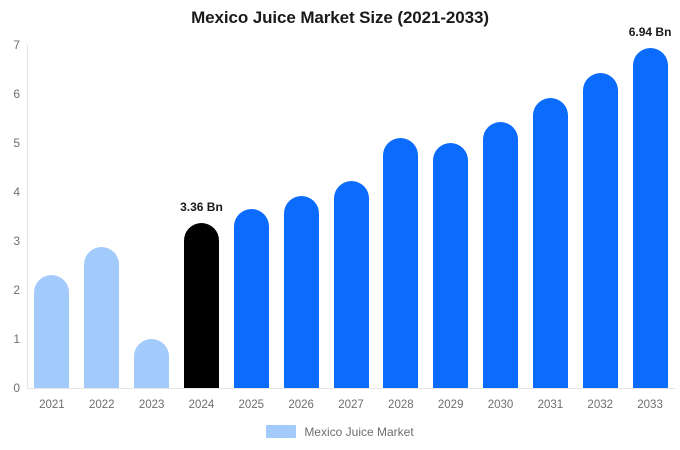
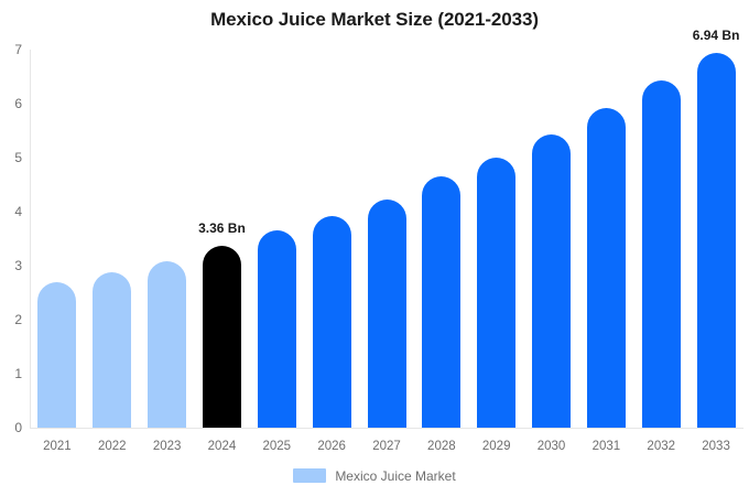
2021: 2.3 -> 2.7
2023: 1.0 -> 3.1
2028: 5.1 -> 4.7
